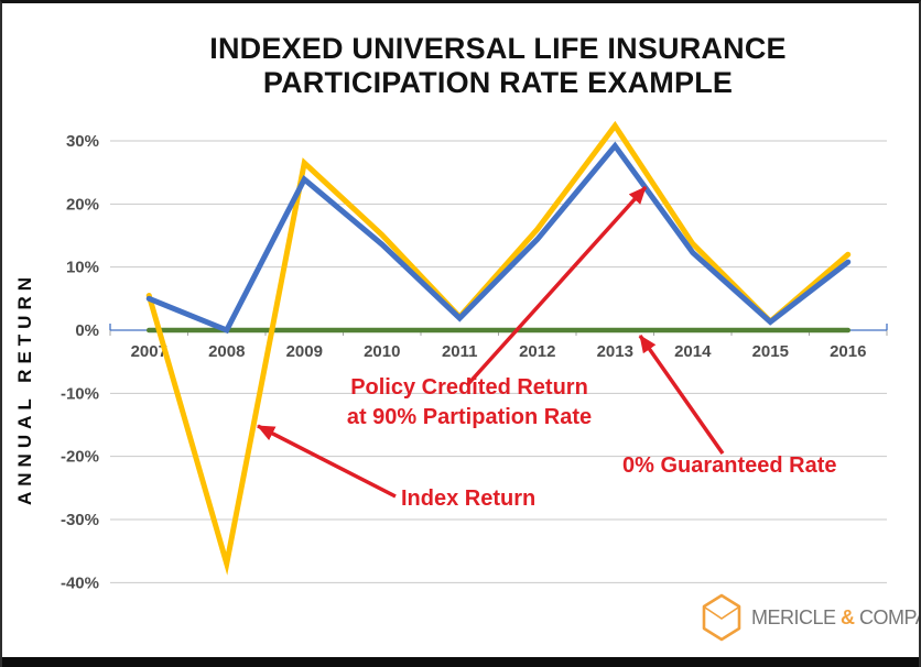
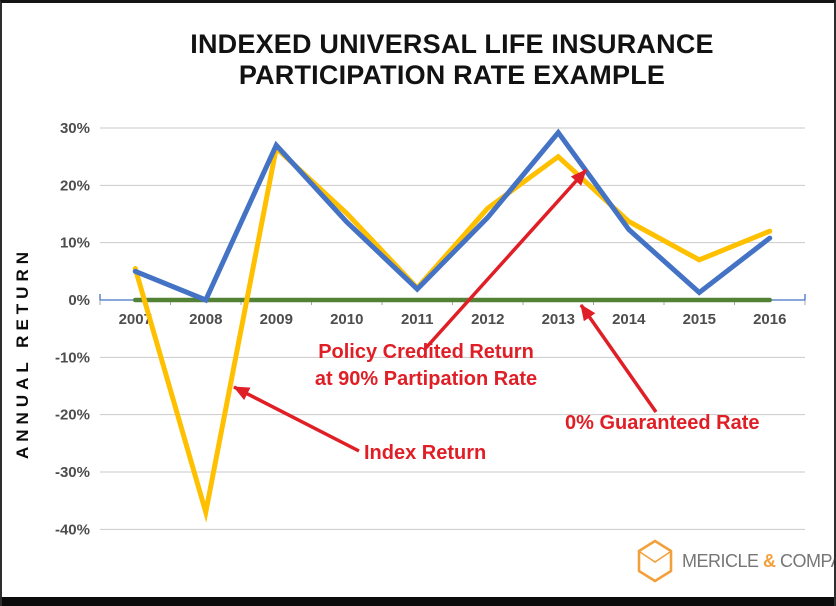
Policy Credited Return at 90% Partipation Rate/2009: 24% -> 27%
Index Return/2013: 32% -> 25%
Index Return/2015: 1% -> 7%
